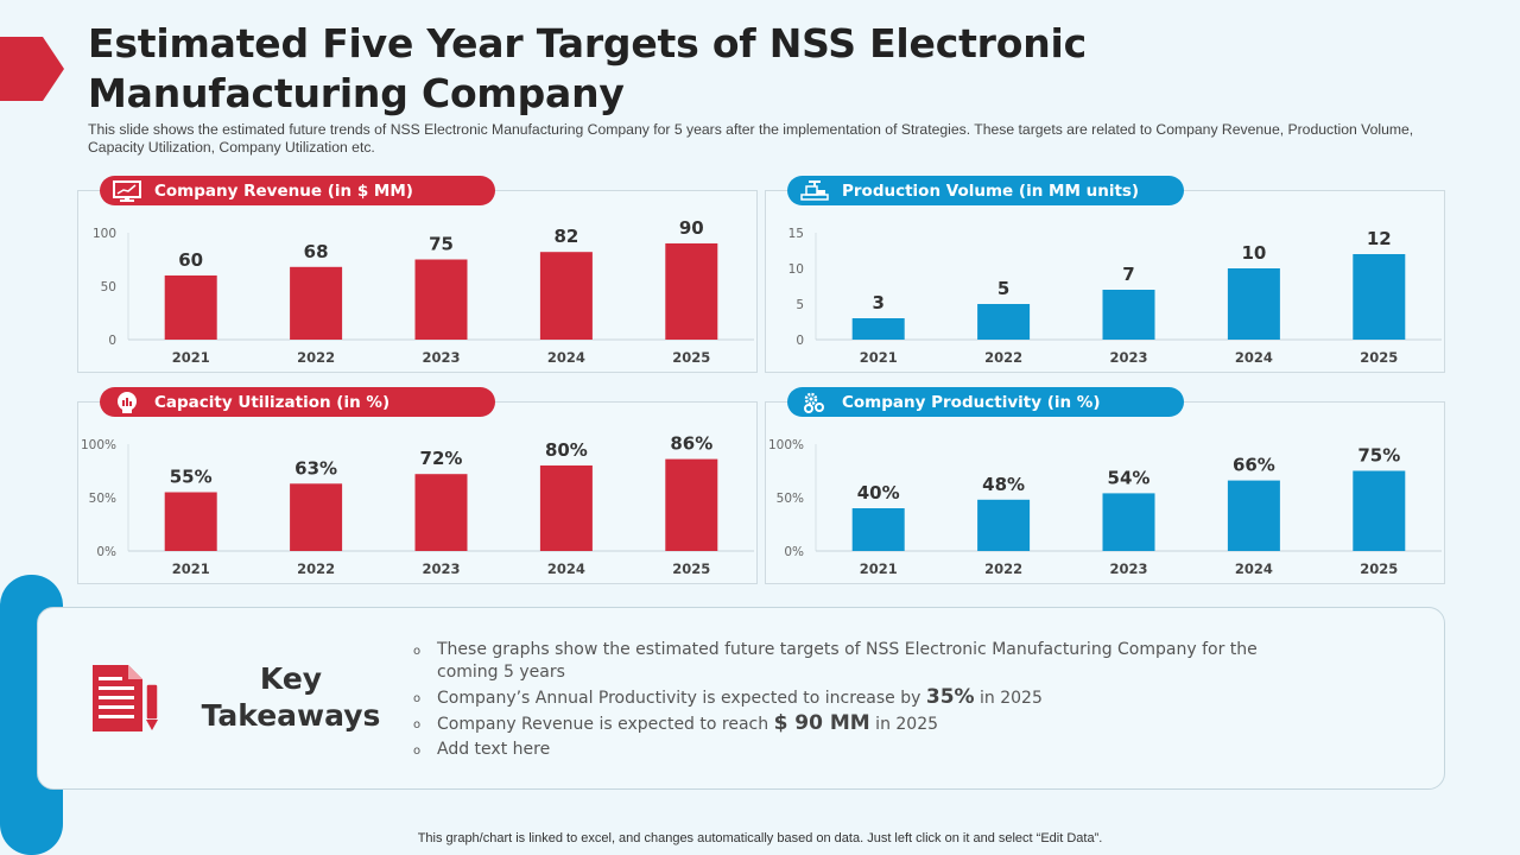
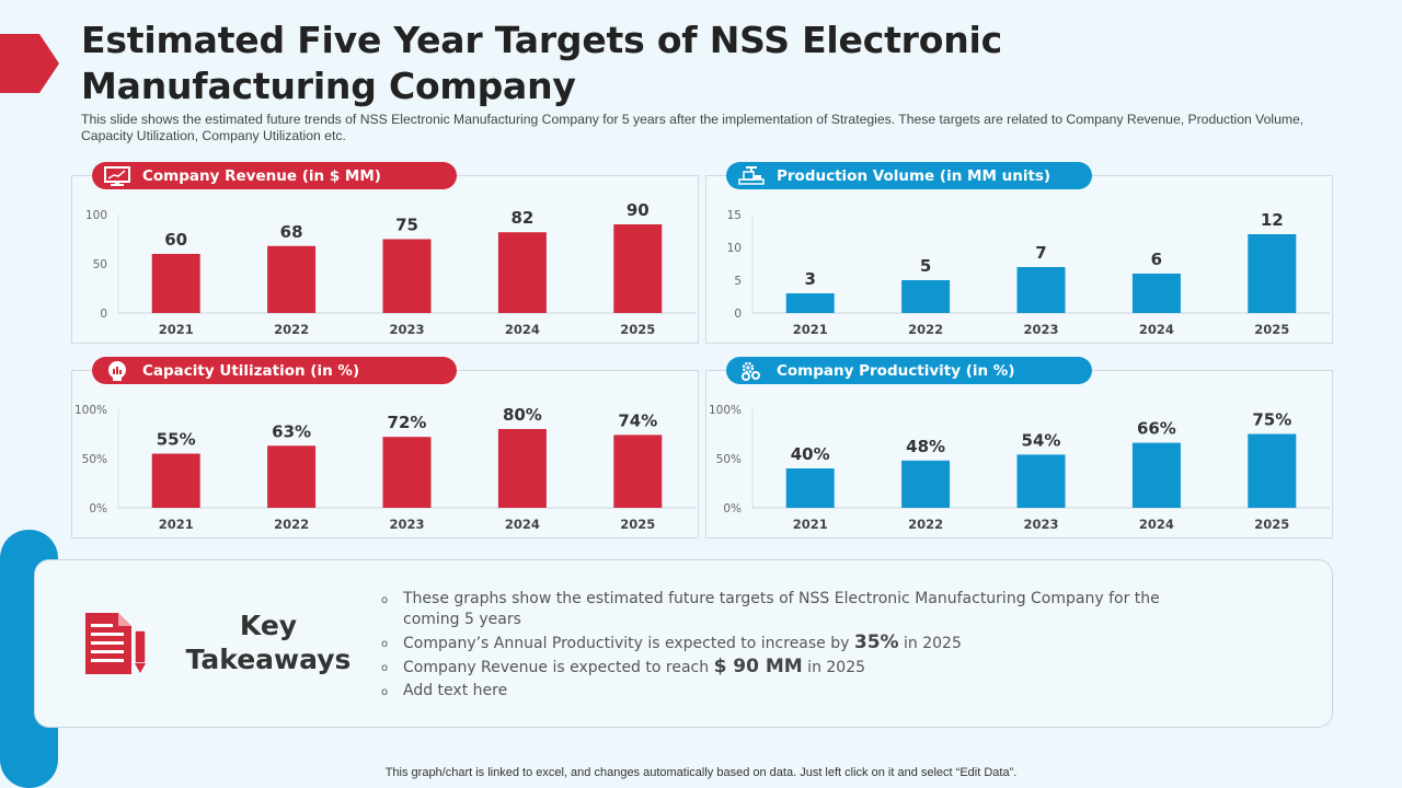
Production Volume (in MM units)/2024: 10 -> 6
Capacity Utilization (in %)/2025: 86% -> 74%
